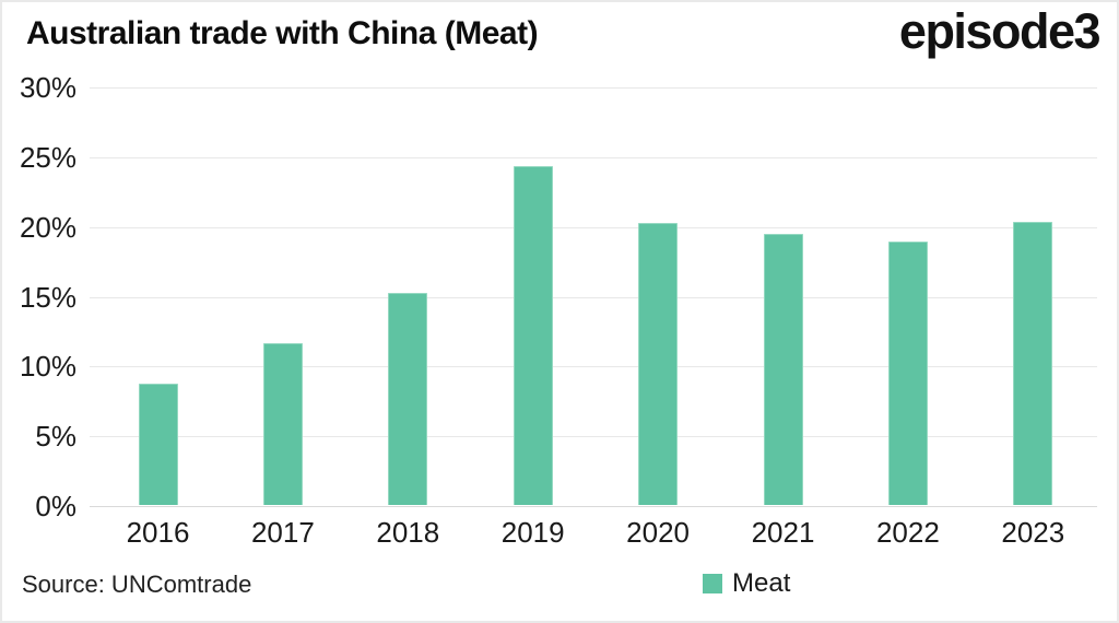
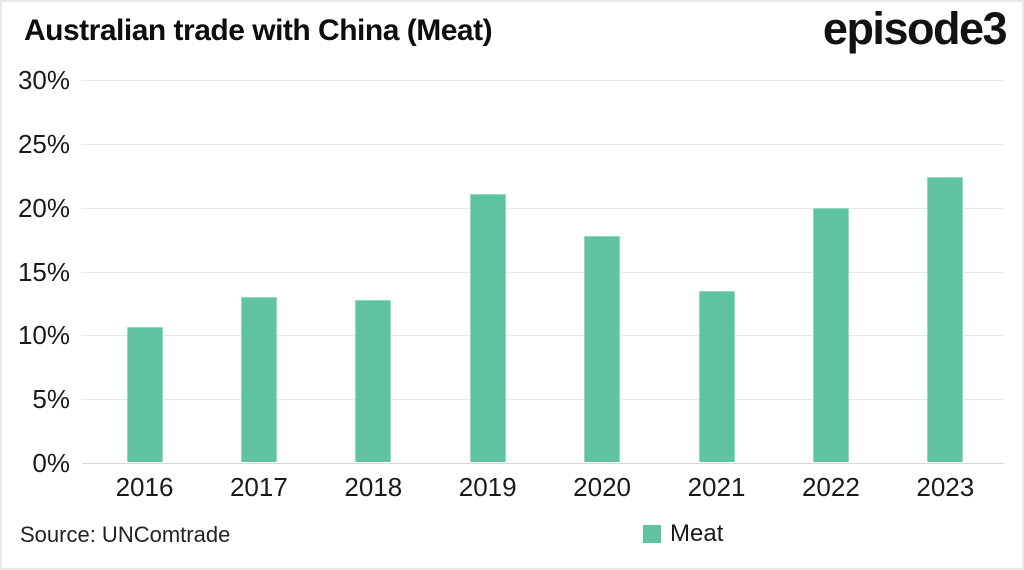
2016: 8.7% -> 10.6%
2017: 11.6% -> 12.9%
2018: 15.2% -> 12.7%
2019: 24.3% -> 21.0%
2020: 20.2% -> 17.7%
2021: 19.4% -> 13.4%
2022: 18.9% -> 19.9%
2023: 20.3% -> 22.3%
